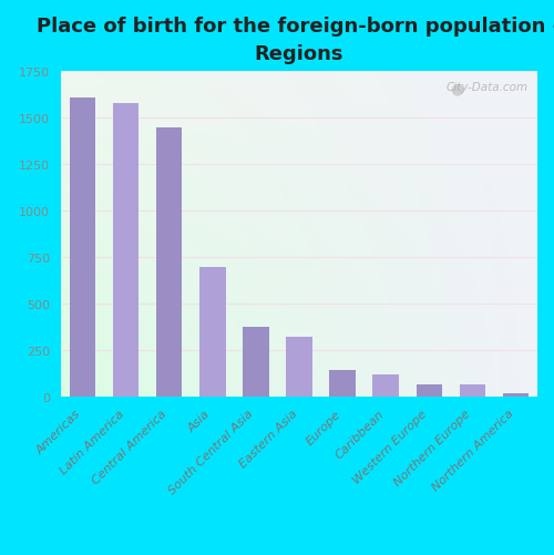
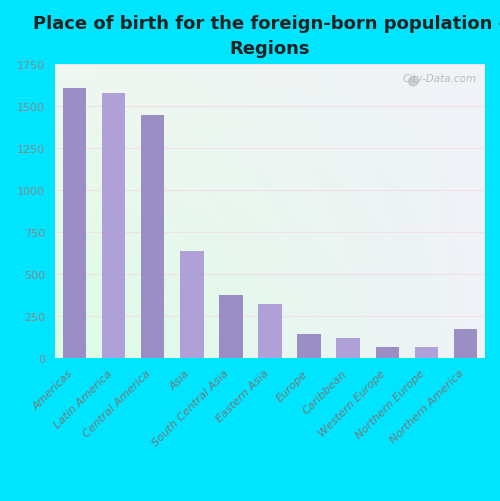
Asia: 700 -> 640
Northern America: 20 -> 170
